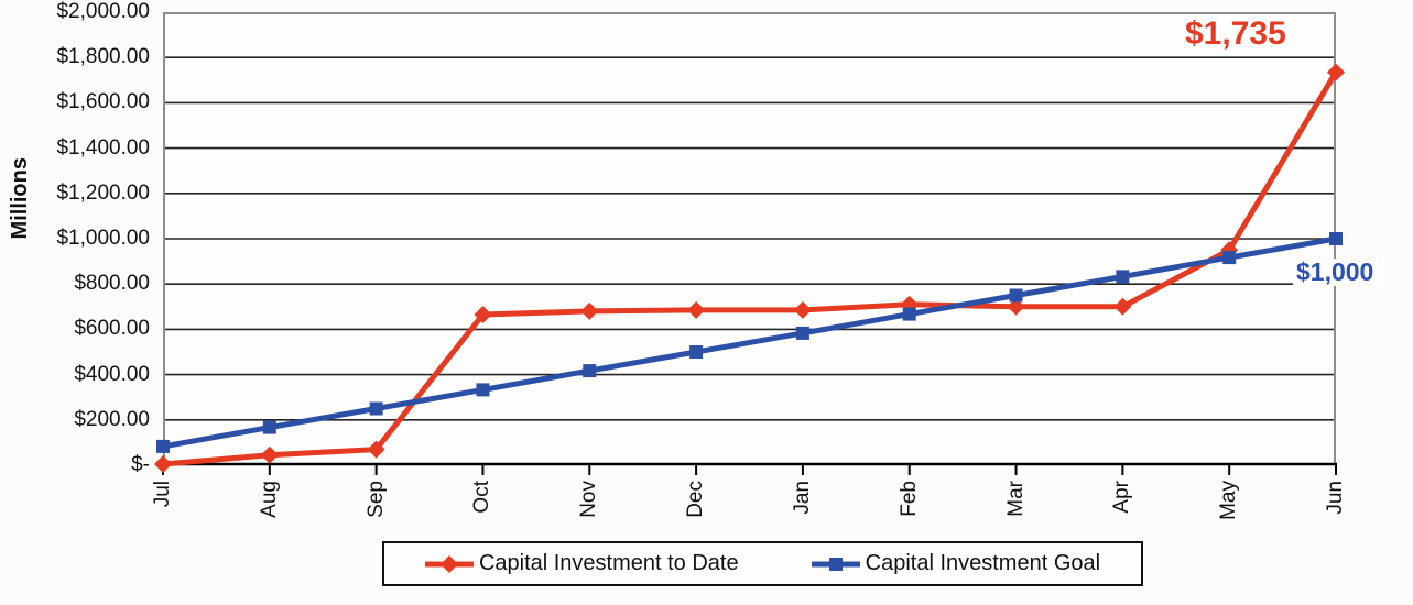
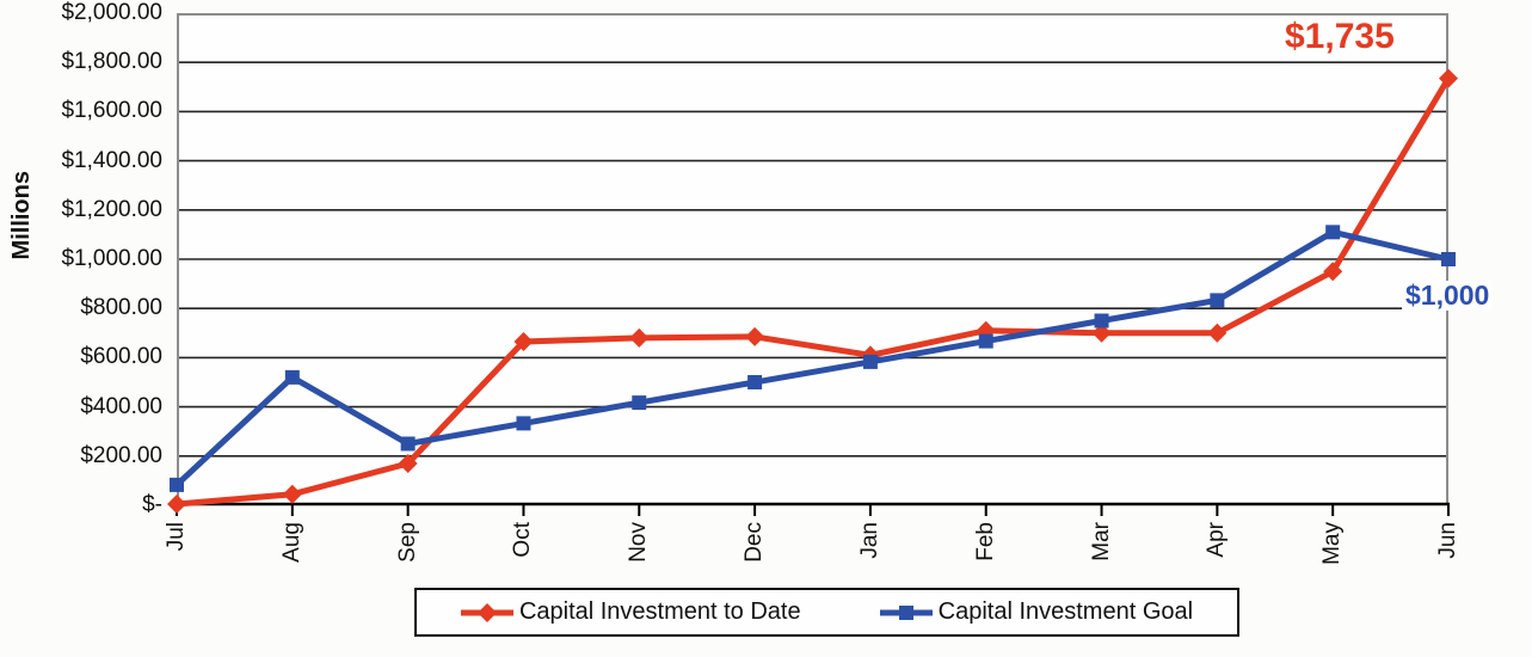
Capital Investment Goal/Aug: $170 -> $520
Capital Investment to Date/Sep: $70 -> $170
Capital Investment to Date/Jan: $680 -> $610
Capital Investment Goal/May: $920 -> $1110
